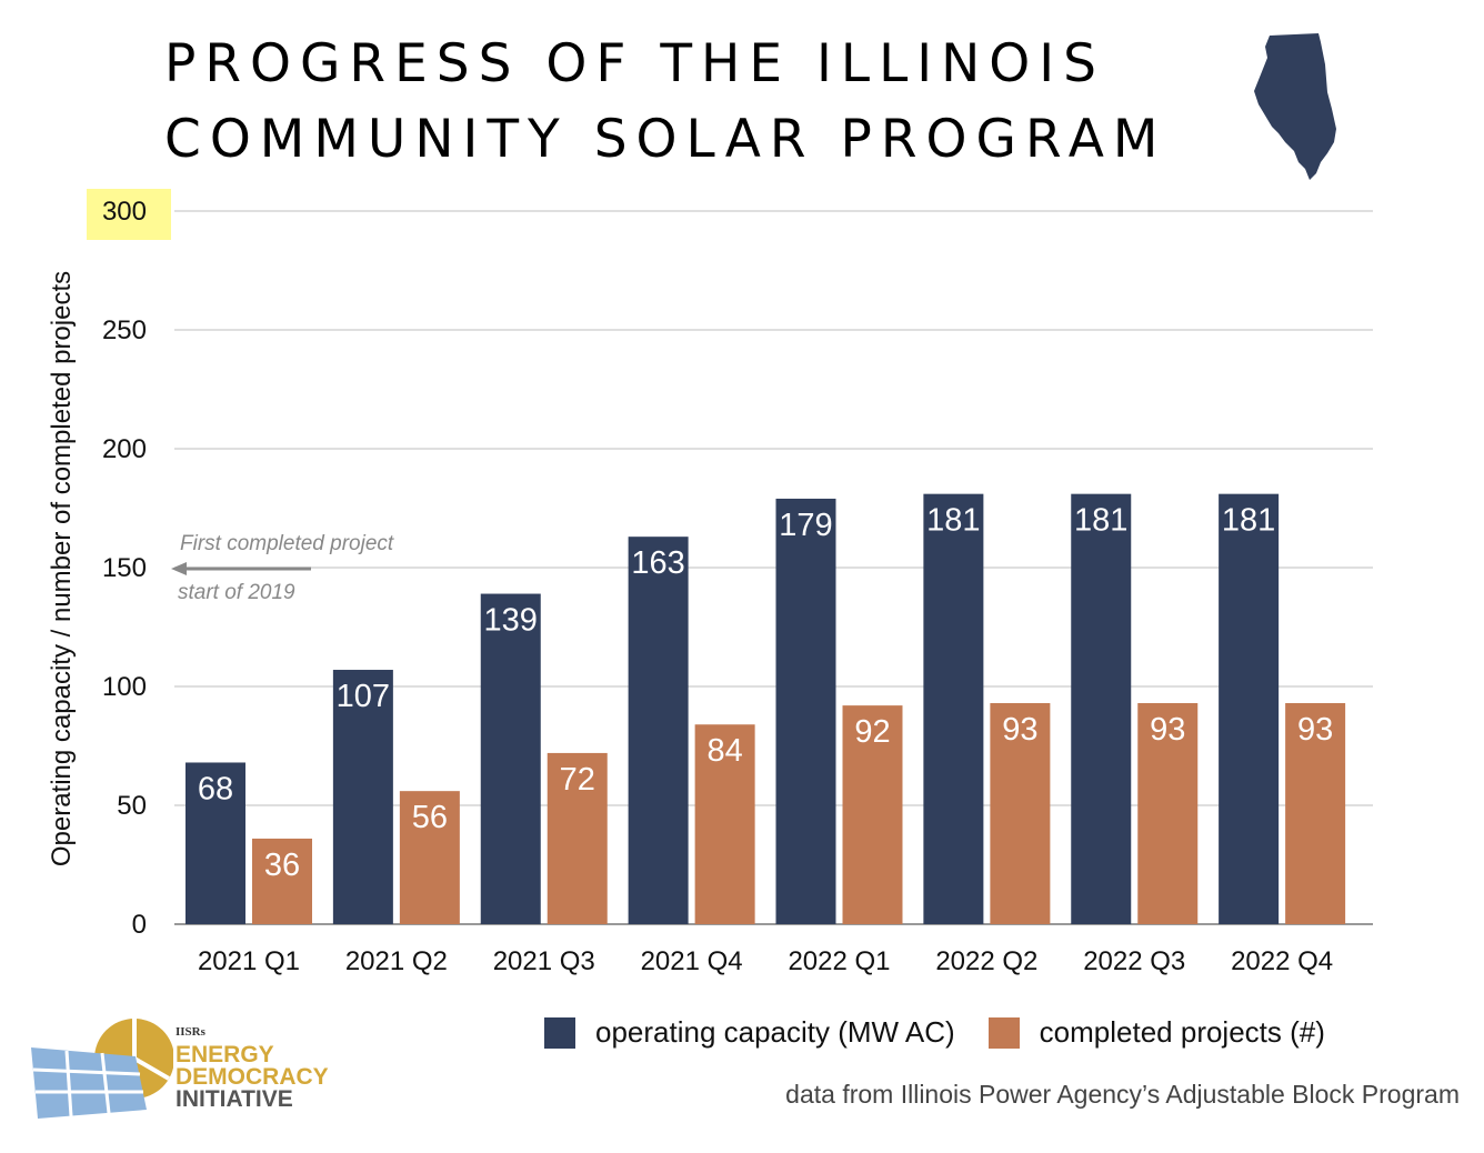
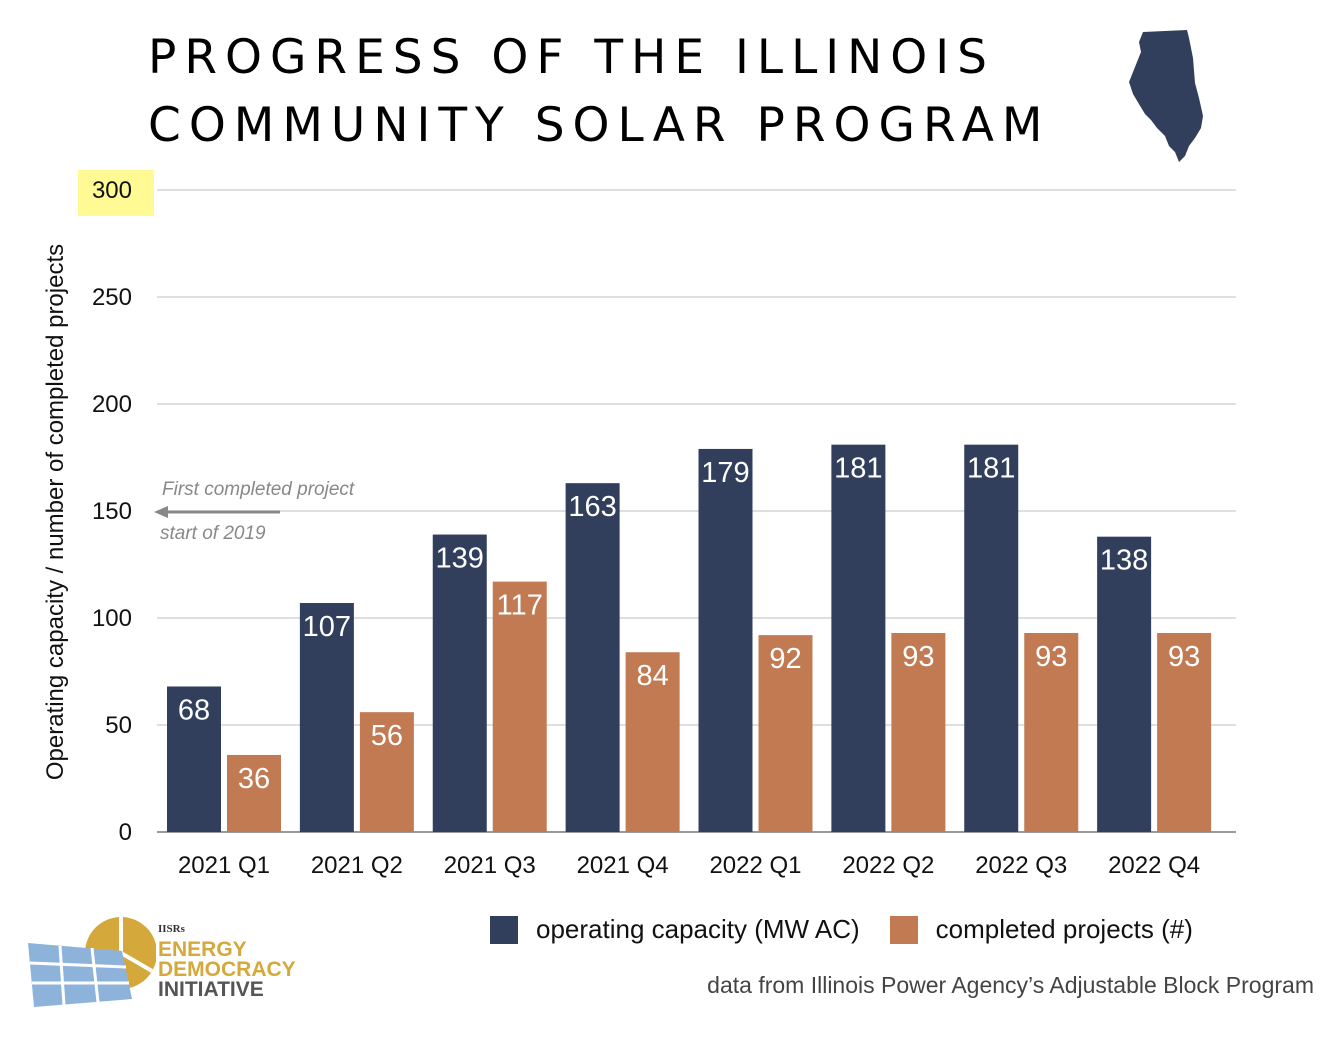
completed projects (#)/2021 Q3: 72 -> 117
operating capacity (MW AC)/2022 Q4: 181 -> 138
